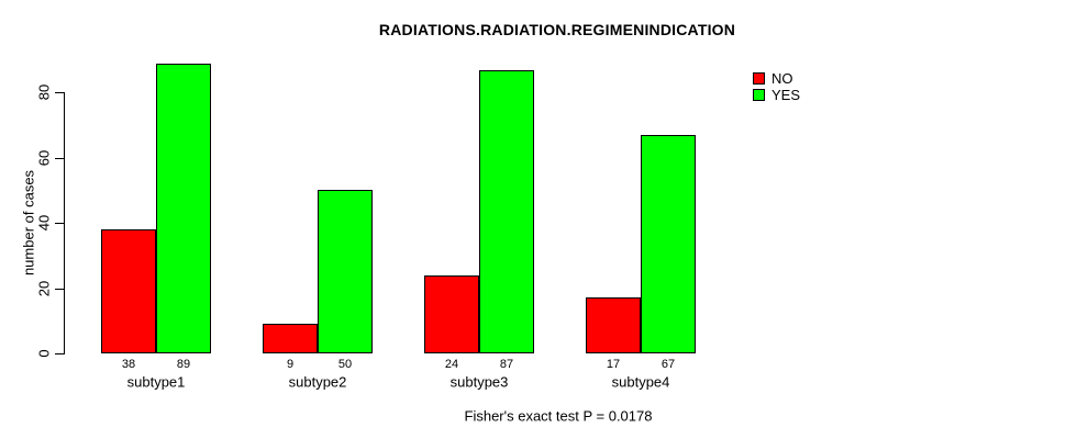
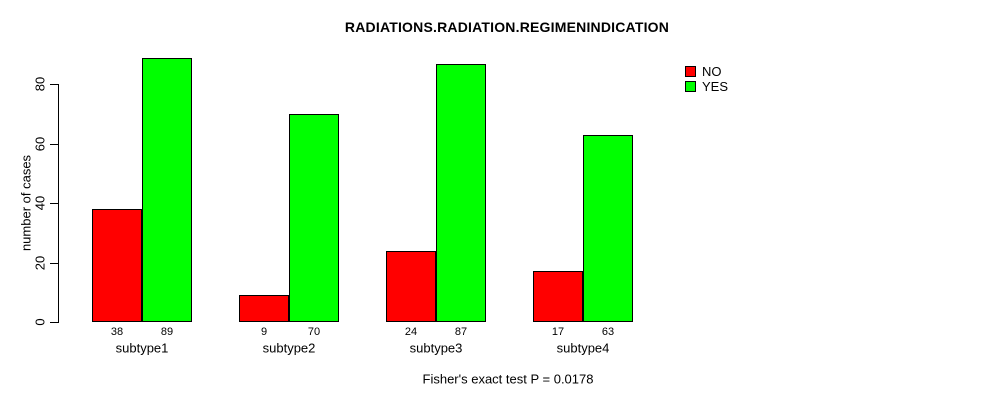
YES/subtype2: 50 -> 70
YES/subtype4: 67 -> 63
